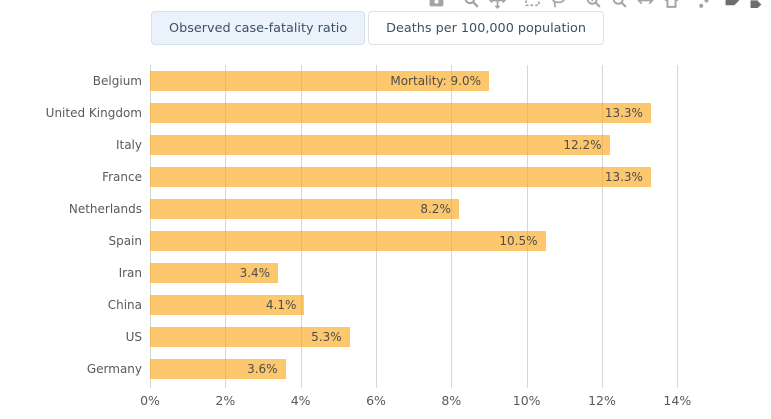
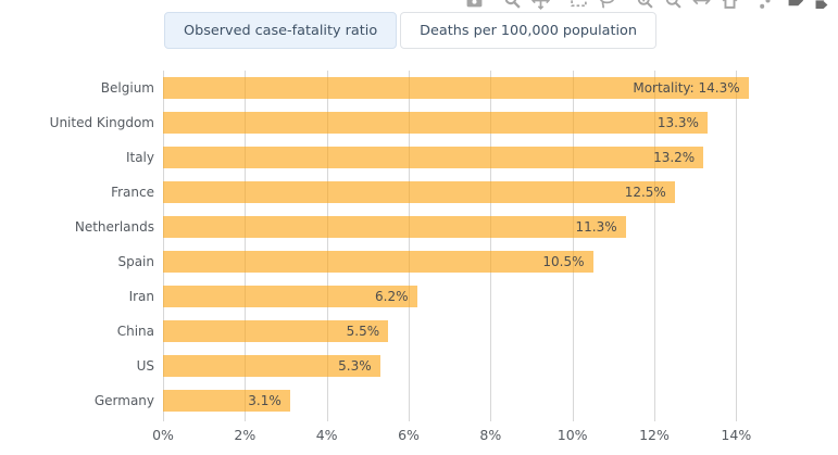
Belgium: 9.0% -> 14.3%
Italy: 12.2% -> 13.2%
France: 13.3% -> 12.5%
Netherlands: 8.2% -> 11.3%
Iran: 3.4% -> 6.2%
China: 4.1% -> 5.5%
Germany: 3.6% -> 3.1%
